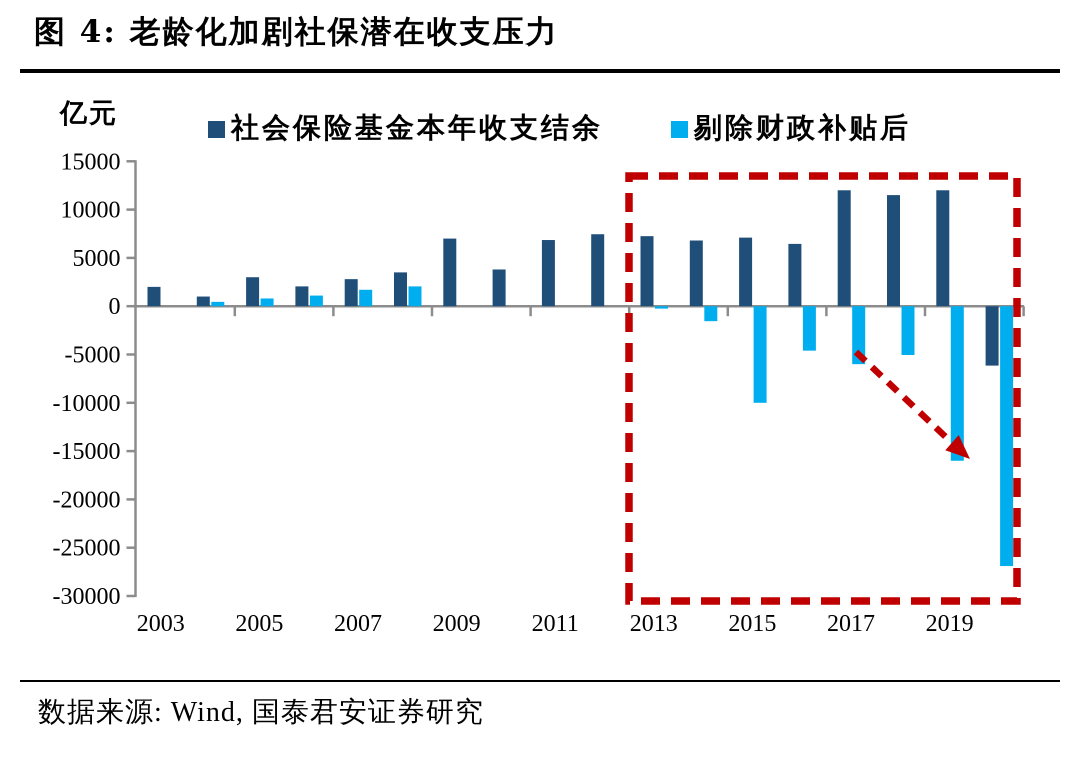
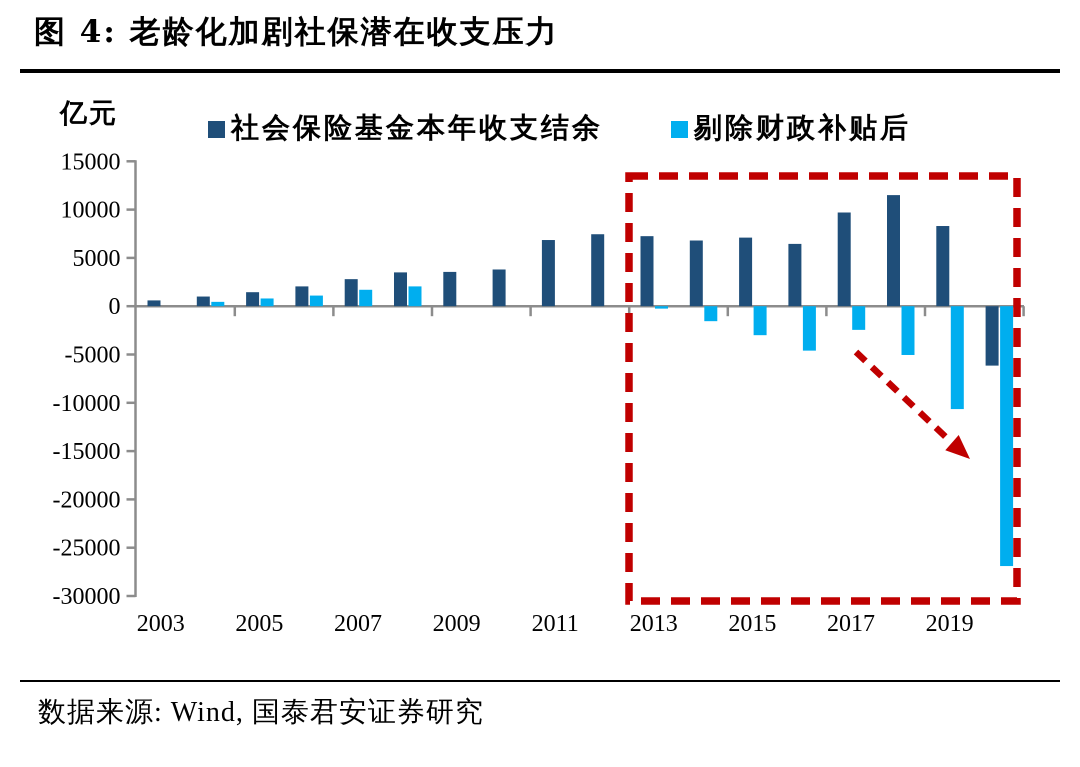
社会保险基金本年收支结余/2003: 2000 -> 1000
社会保险基金本年收支结余/2005: 3000 -> 1000
社会保险基金本年收支结余/2009: 7000 -> 4000
剔除财政补贴后/2015: -10000 -> -3000
社会保险基金本年收支结余/2017: 12000 -> 10000
剔除财政补贴后/2017: -6000 -> -2000
社会保险基金本年收支结余/2019: 12000 -> 8000
剔除财政补贴后/2019: -16000 -> -11000
